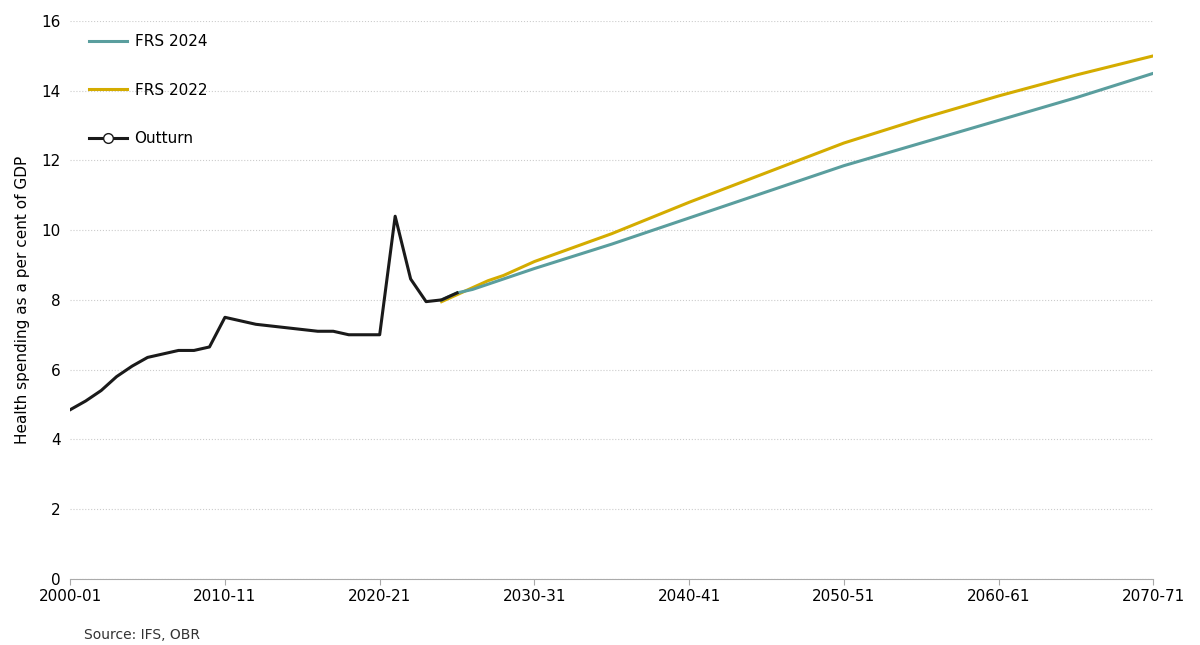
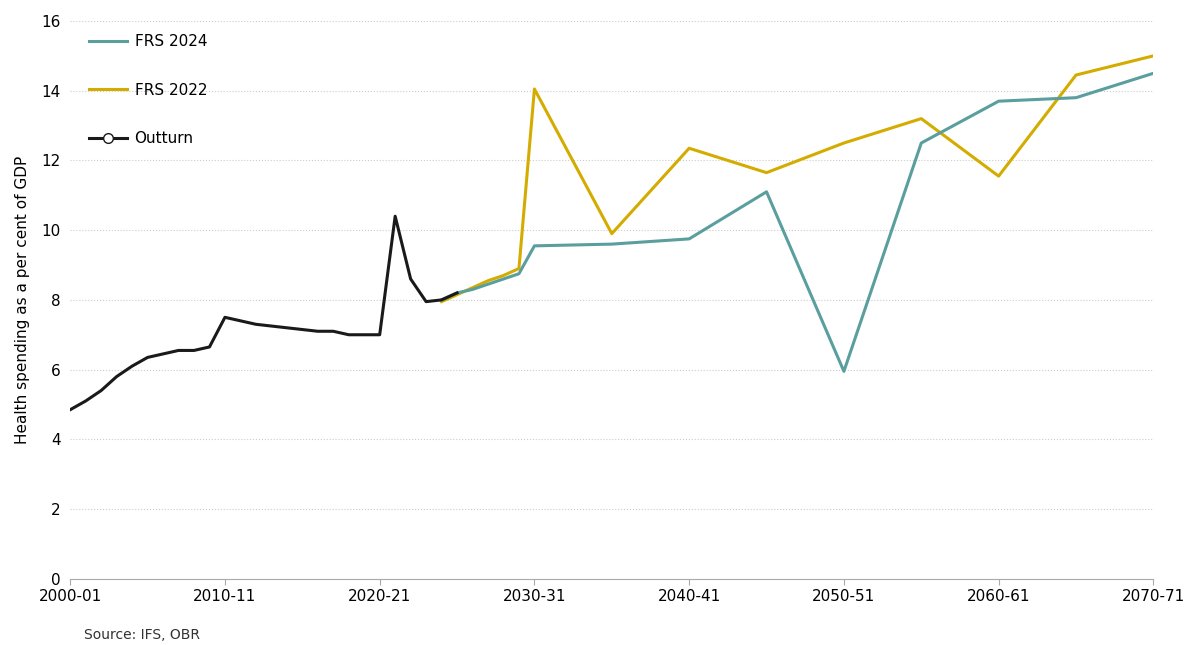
FRS 2024/2030-31: 8.90 -> 9.55
FRS 2022/2030-31: 9.10 -> 14.05
FRS 2024/2040-41: 10.35 -> 9.75
FRS 2022/2040-41: 10.80 -> 12.35
FRS 2024/2050-51: 11.85 -> 5.95
FRS 2024/2060-61: 13.15 -> 13.70
FRS 2022/2060-61: 13.85 -> 11.55
